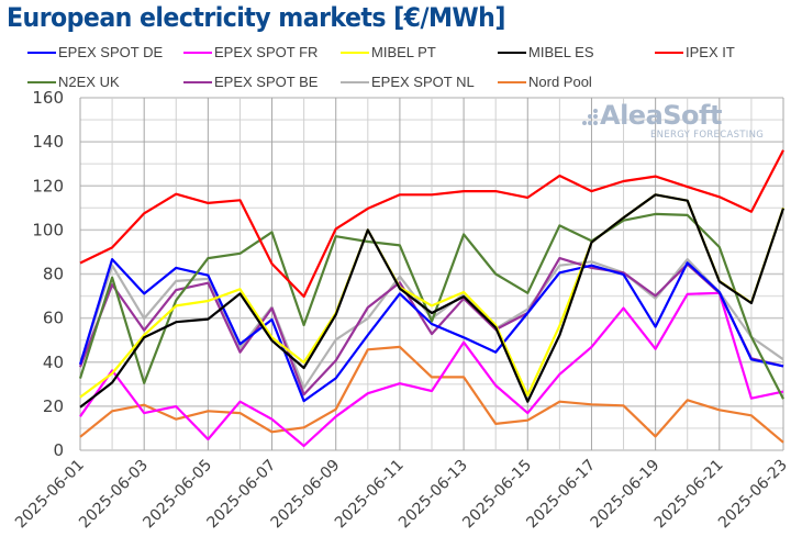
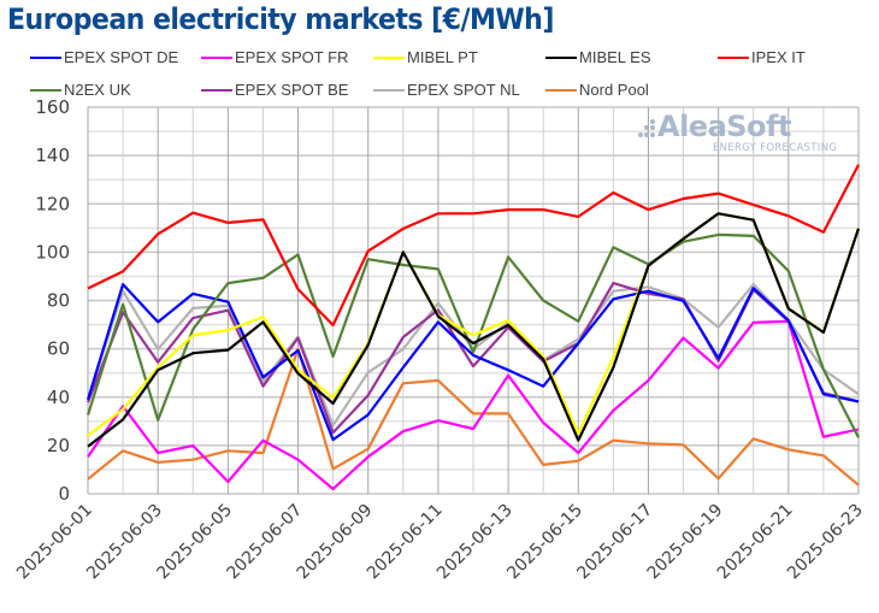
Nord Pool/2025-06-03: 21 -> 13
Nord Pool/2025-06-07: 8 -> 60
EPEX SPOT FR/2025-06-19: 46 -> 52
EPEX SPOT BE/2025-06-19: 70 -> 55
